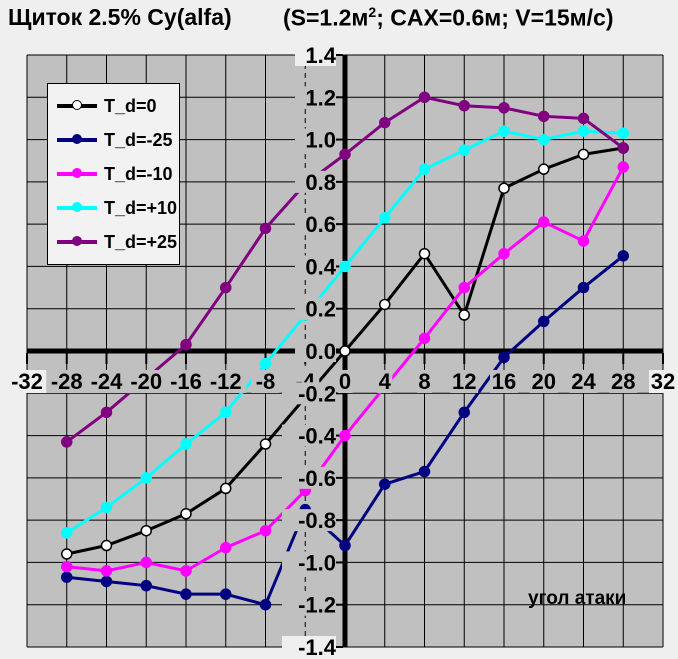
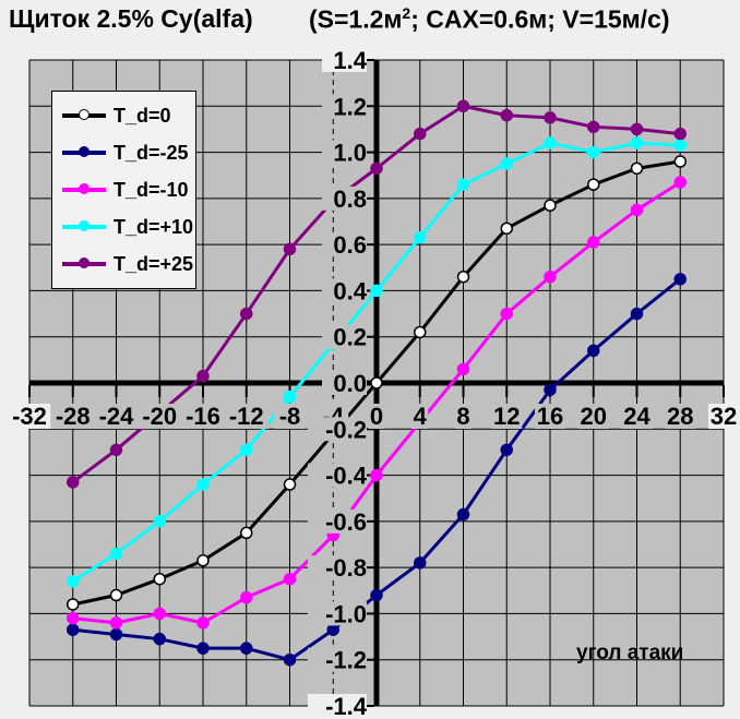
T_d=-25/-4: -0.75 -> -1.07
T_d=-25/4: -0.63 -> -0.78
T_d=0/12: 0.17 -> 0.67
T_d=-10/24: 0.52 -> 0.75
T_d=+25/28: 0.96 -> 1.08
